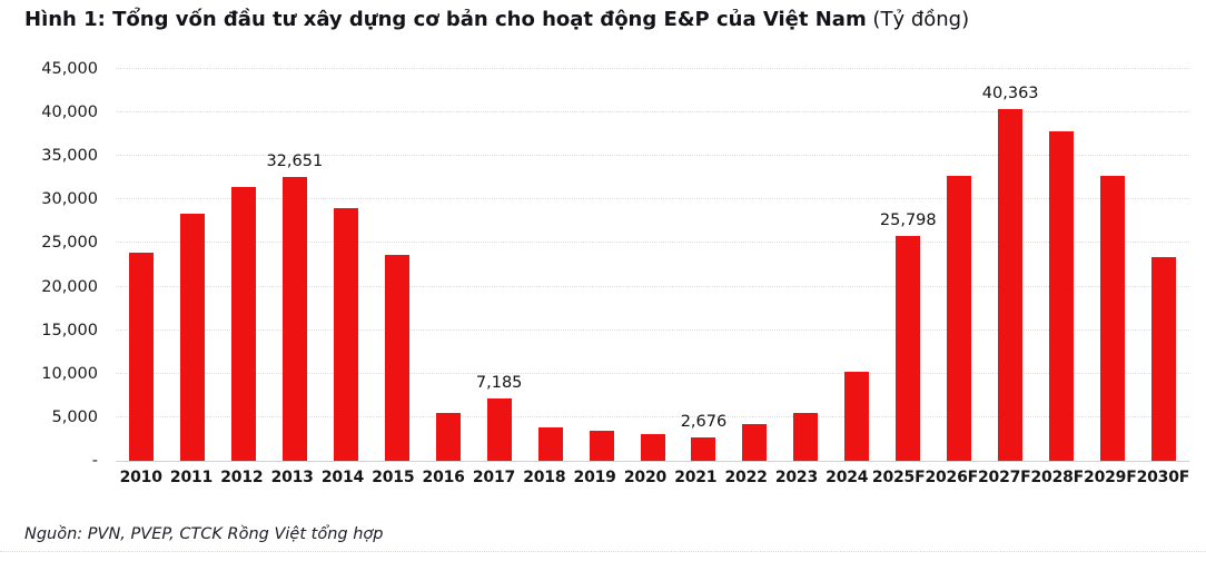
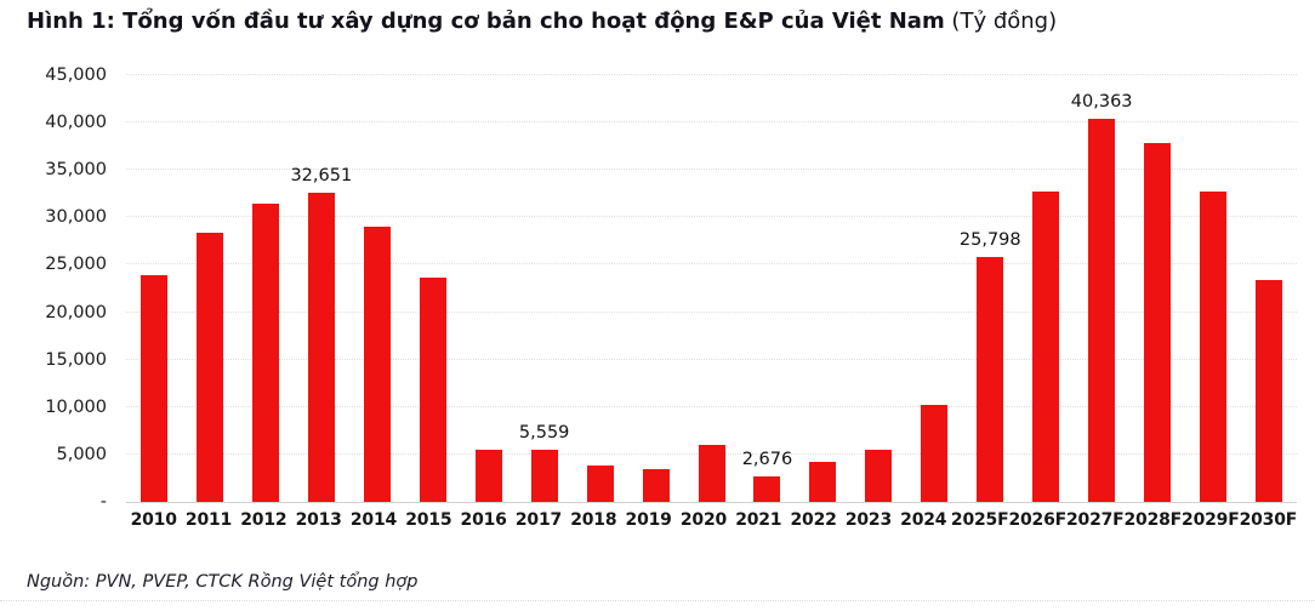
2017: 7,185 -> 5,559
2020: 3000 -> 6000
